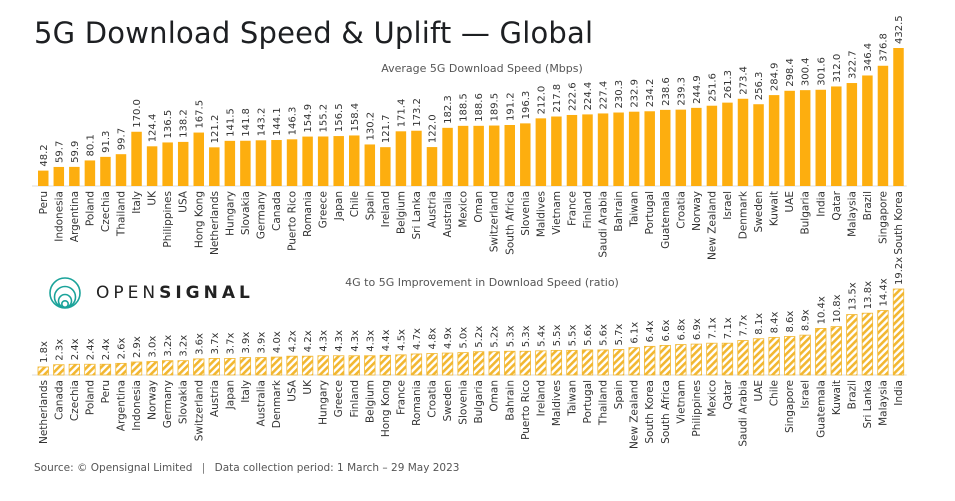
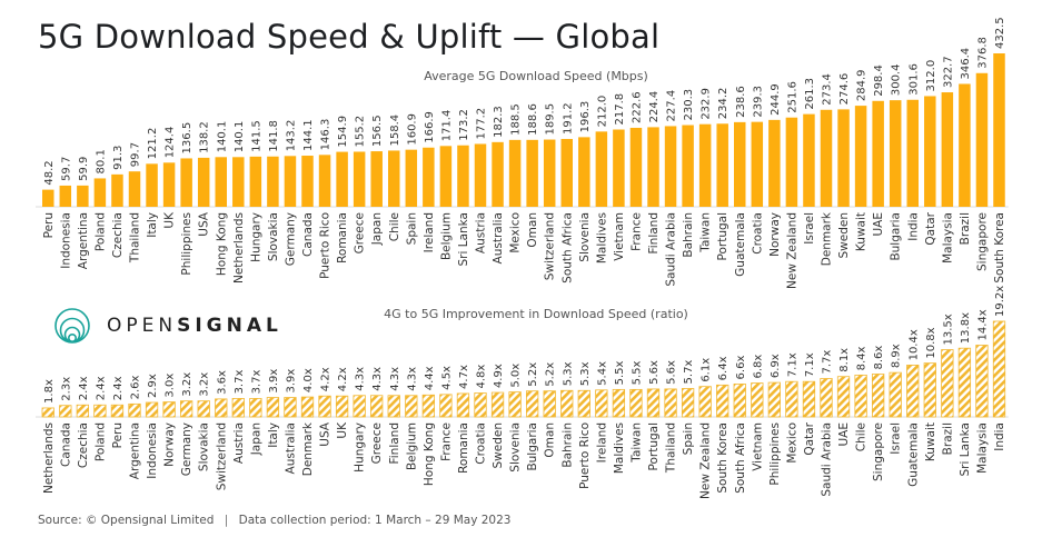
Average 5G Download Speed (Mbps)/Italy: 170.0 -> 121.2
Average 5G Download Speed (Mbps)/Hong Kong: 167.5 -> 140.1
Average 5G Download Speed (Mbps)/Netherlands: 121.2 -> 140.1
Average 5G Download Speed (Mbps)/Spain: 130.2 -> 160.9
Average 5G Download Speed (Mbps)/Ireland: 121.7 -> 166.9
Average 5G Download Speed (Mbps)/Austria: 122.0 -> 177.2
Average 5G Download Speed (Mbps)/Sweden: 256.3 -> 274.6
